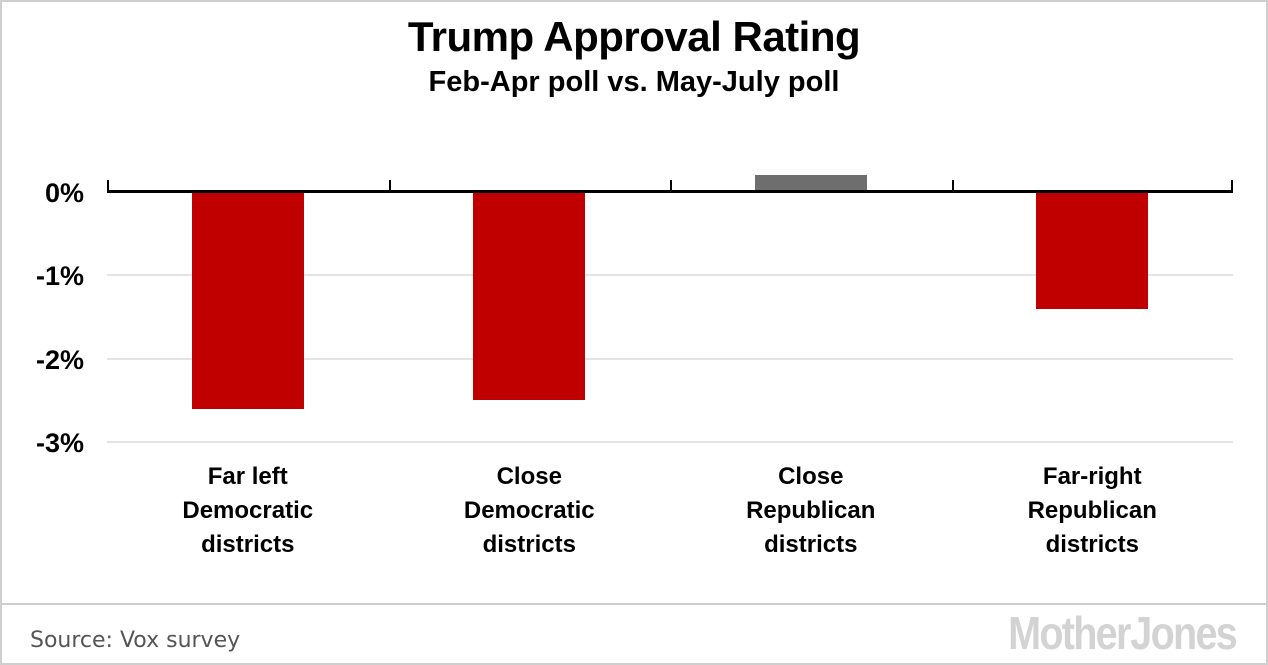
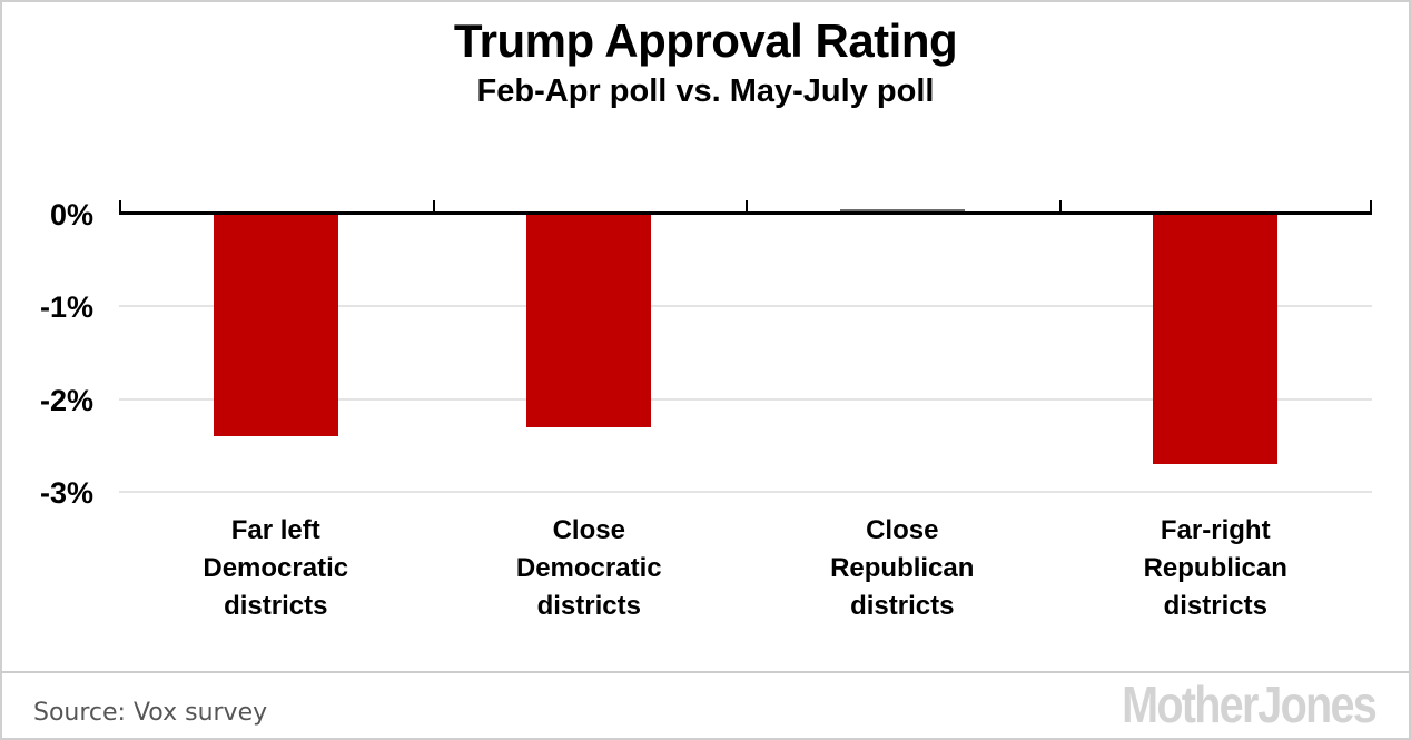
Far left Democratic districts: -2.6% -> -2.4%
Close Democratic districts: -2.5% -> -2.3%
Close Republican districts: 0.2% -> 0.1%
Far-right Republican districts: -1.4% -> -2.7%
